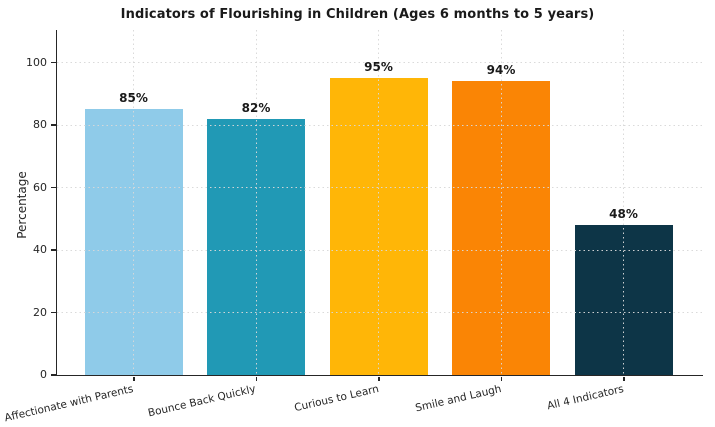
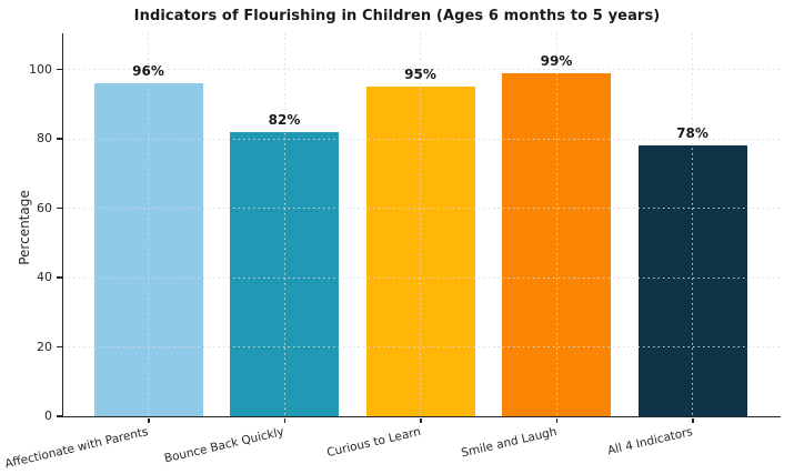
Affectionate with Parents: 85% -> 96%
Smile and Laugh: 94% -> 99%
All 4 Indicators: 48% -> 78%
